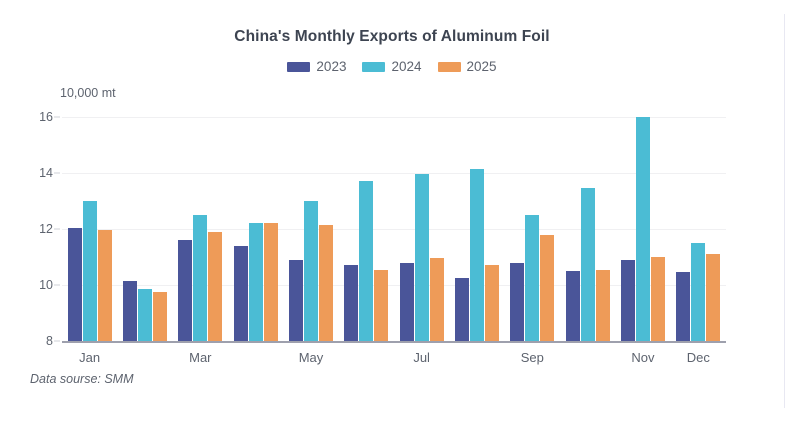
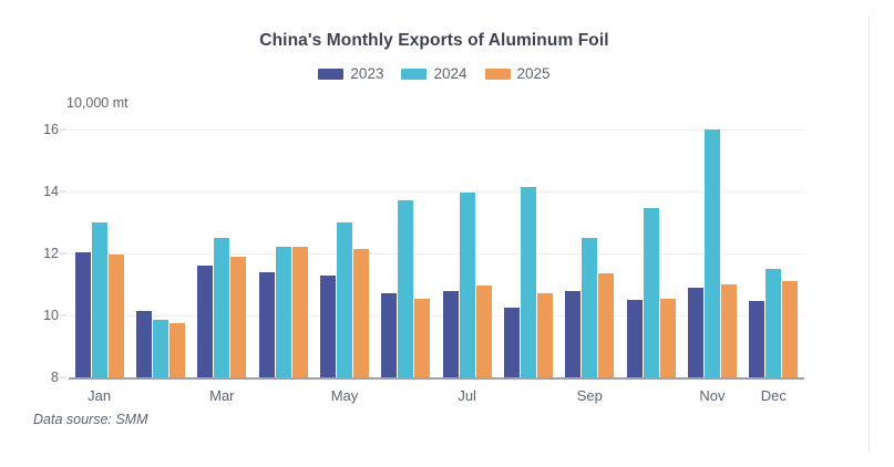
2023/May: 10.9 -> 11.3
2025/Sep: 11.8 -> 11.3
